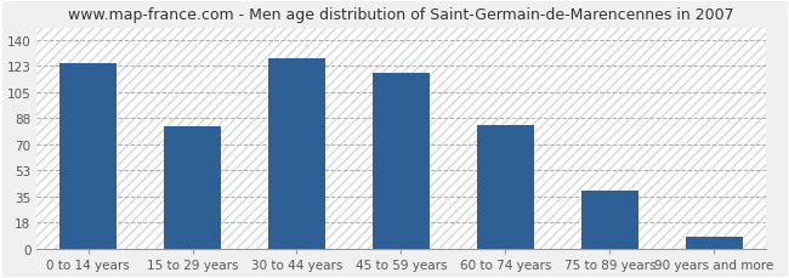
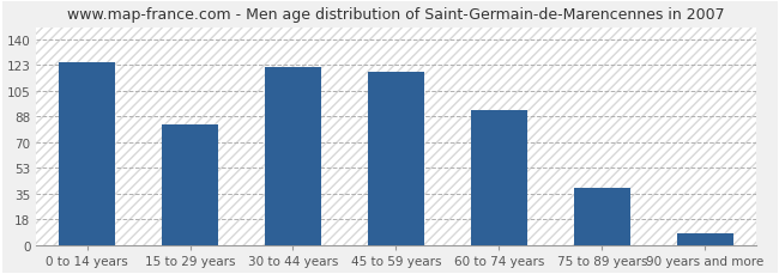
30 to 44 years: 128 -> 121
60 to 74 years: 83 -> 92
